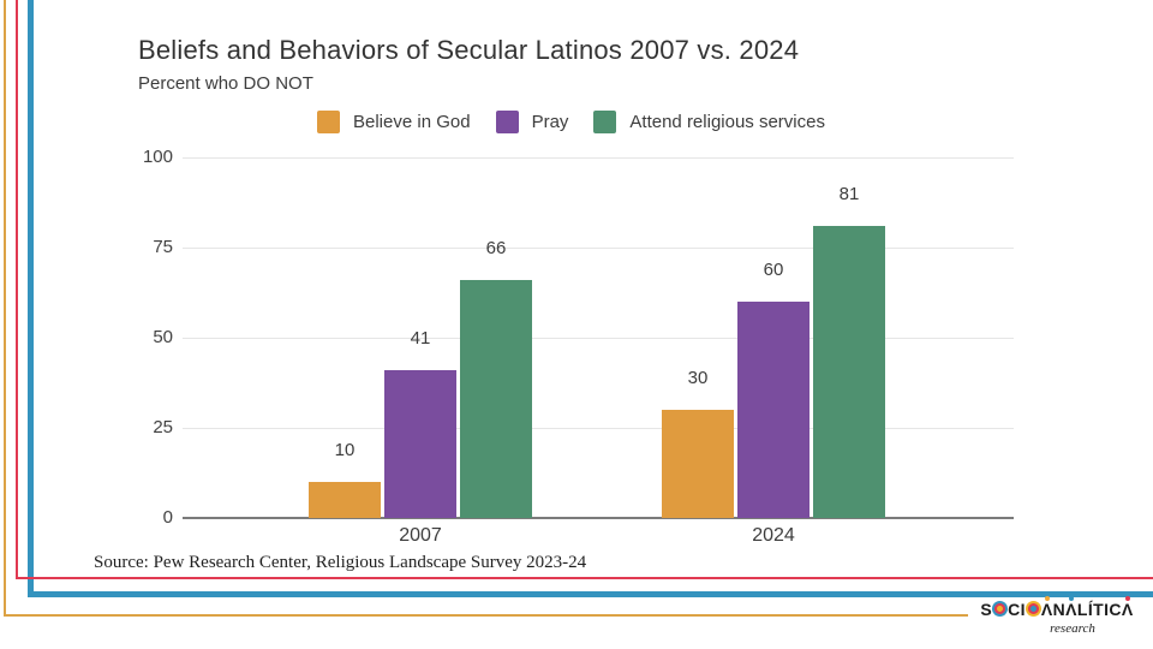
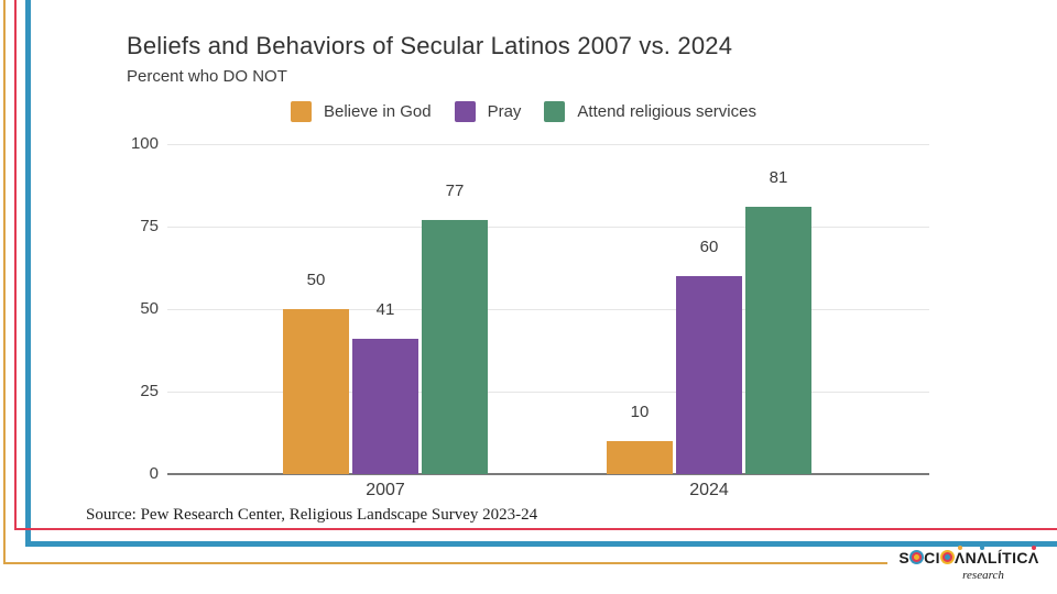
Believe in God/2007: 10 -> 50
Attend religious services/2007: 66 -> 77
Believe in God/2024: 30 -> 10
